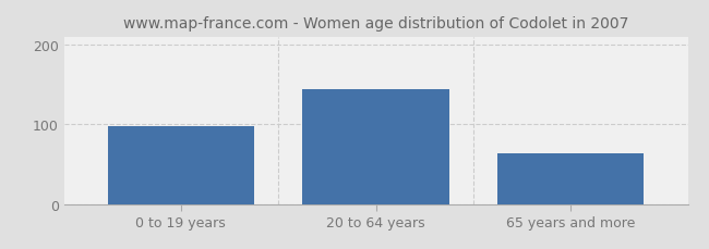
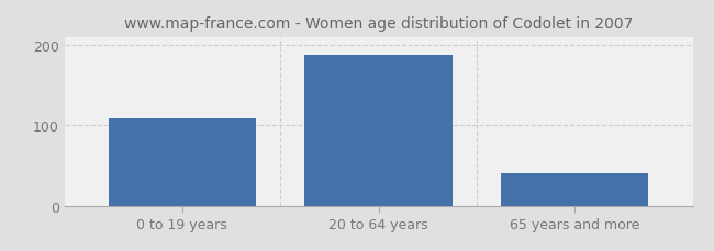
0 to 19 years: 98 -> 108
20 to 64 years: 144 -> 188
65 years and more: 64 -> 40
